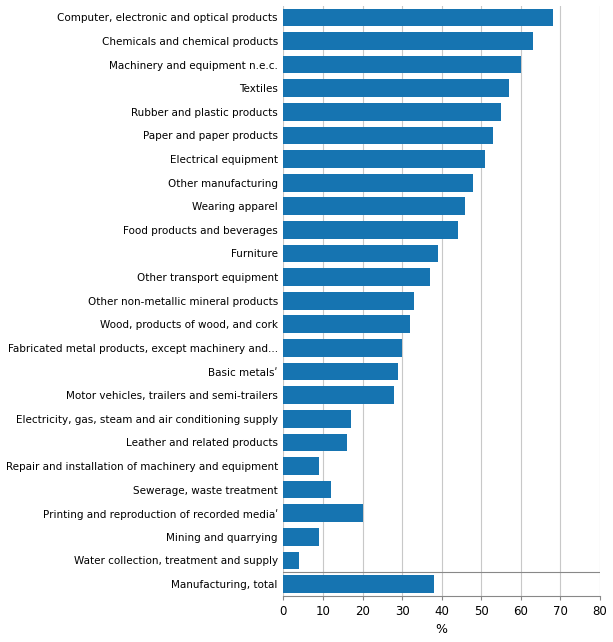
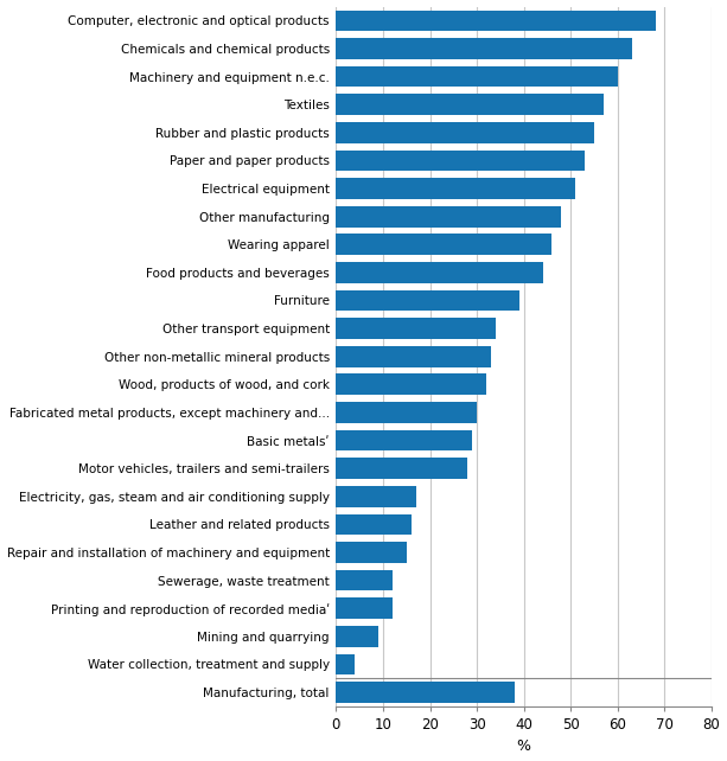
Other transport equipment: 37 -> 34
Repair and installation of machinery and equipment: 9 -> 15
Printing and reproduction of recorded mediaʹ: 20 -> 12
